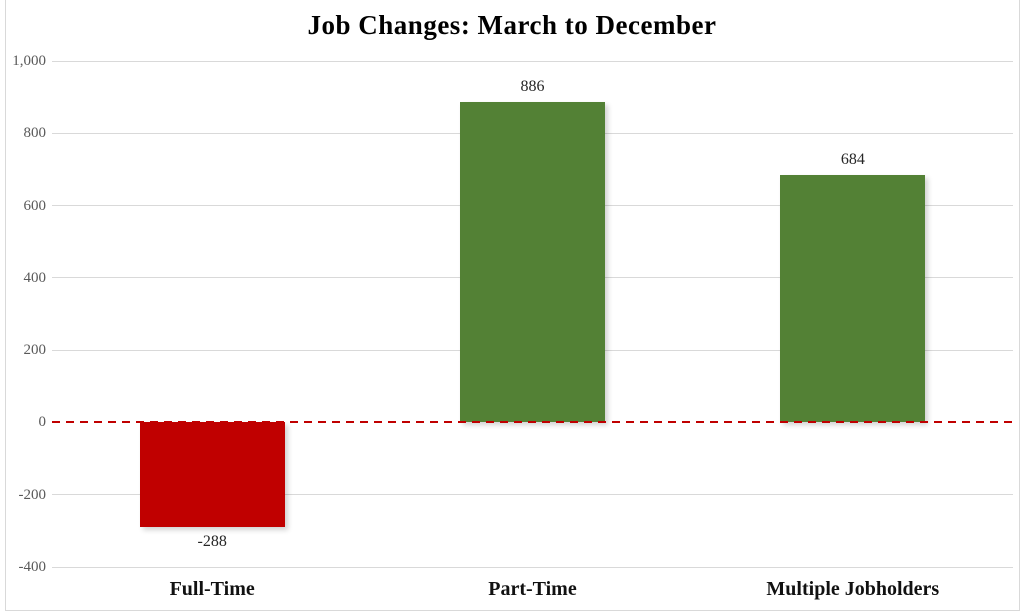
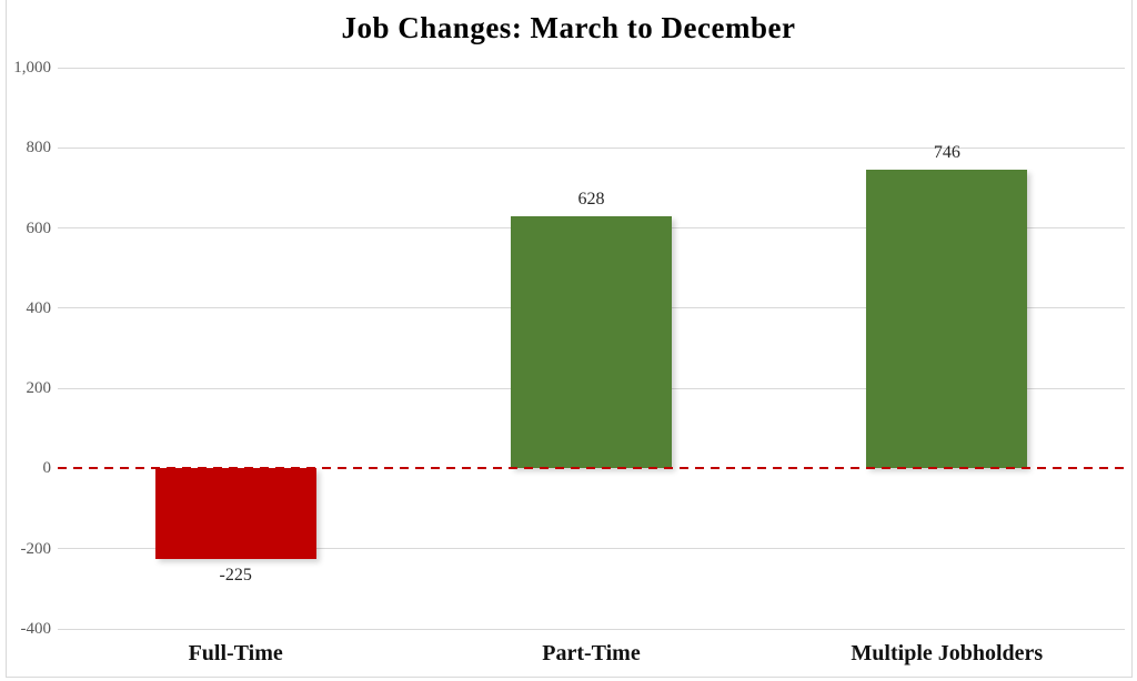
Full-Time: -288 -> -225
Part-Time: 886 -> 628
Multiple Jobholders: 684 -> 746
